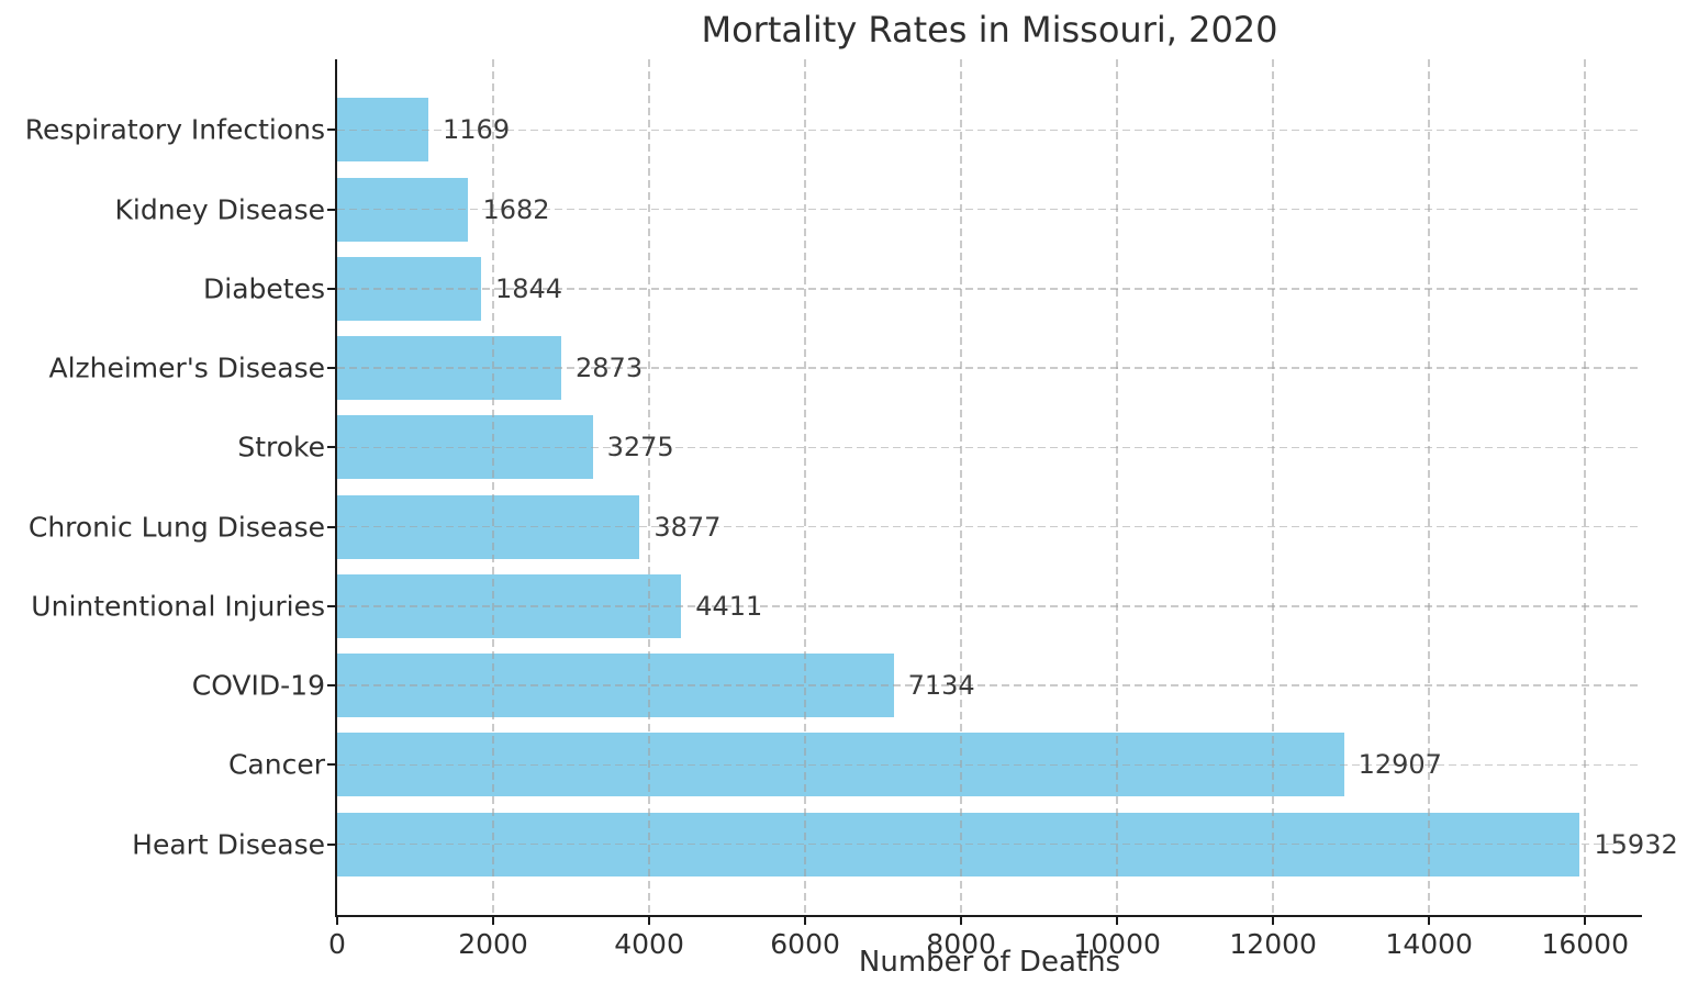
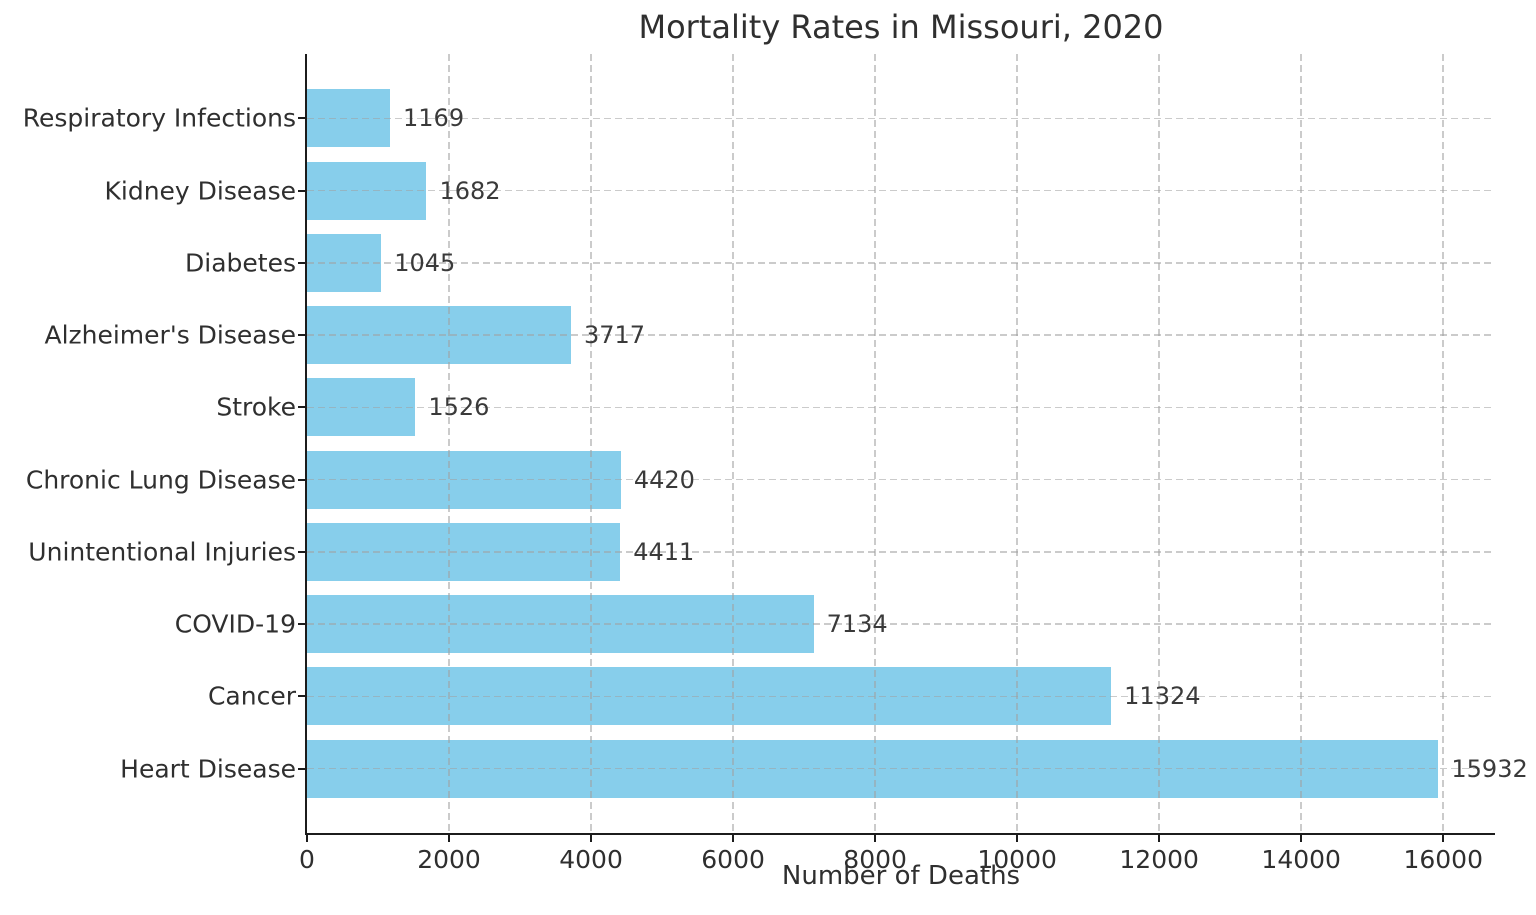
Diabetes: 1844 -> 1045
Alzheimer's Disease: 2873 -> 3717
Stroke: 3275 -> 1526
Chronic Lung Disease: 3877 -> 4420
Cancer: 12907 -> 11324
